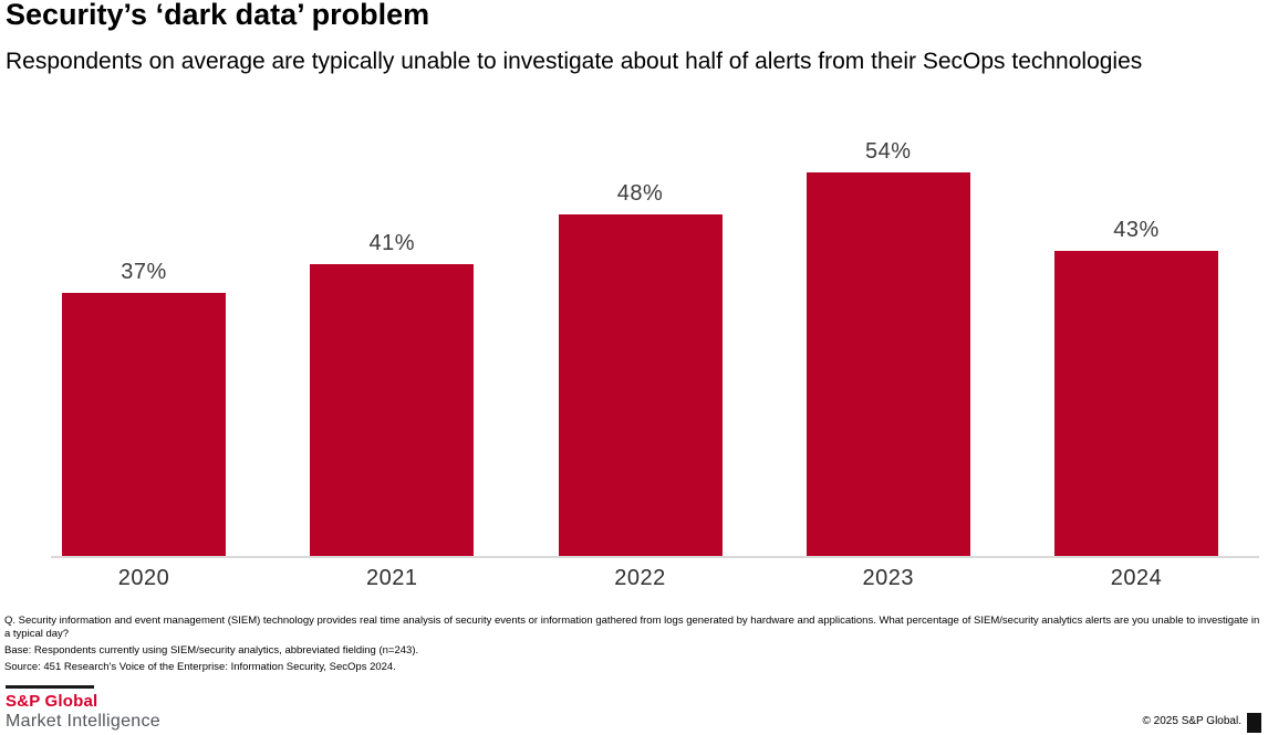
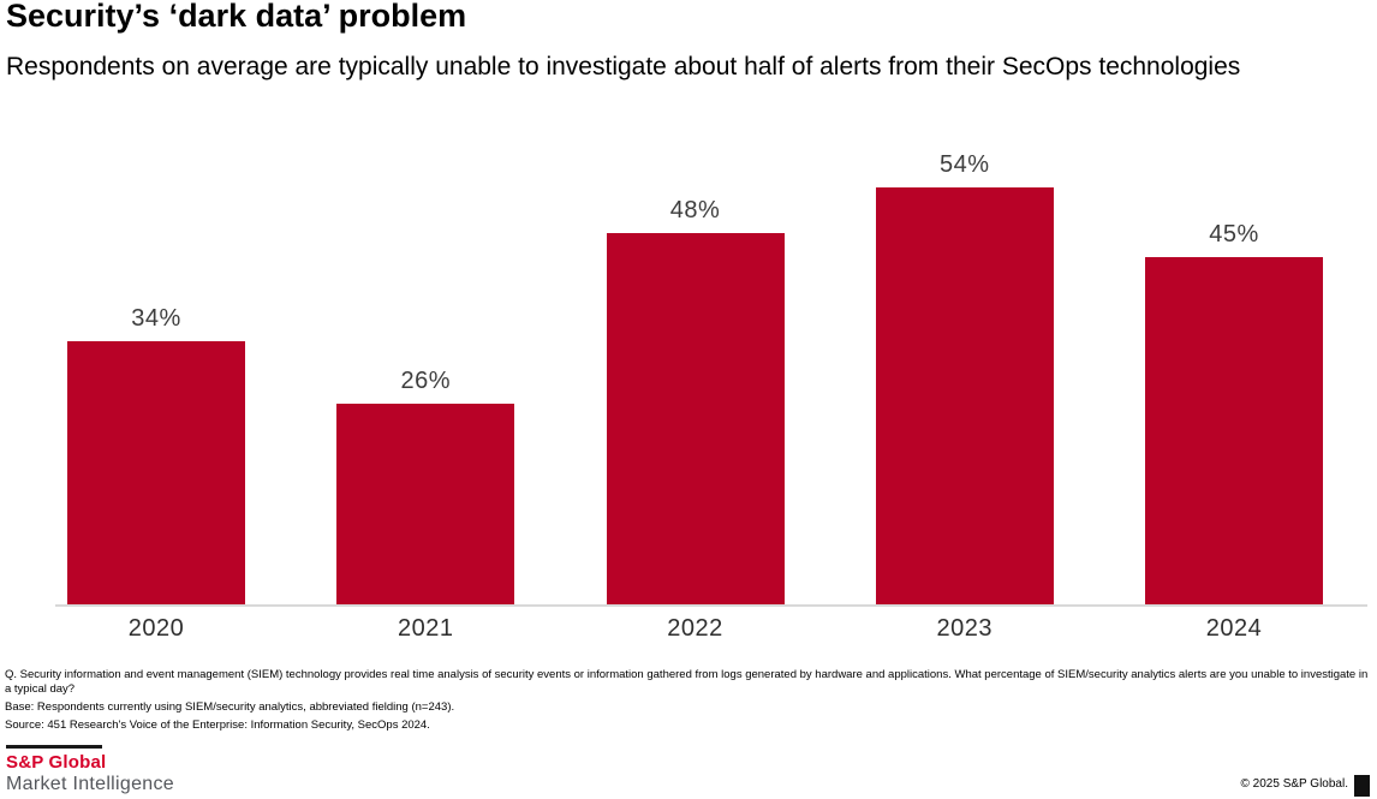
2020: 37% -> 34%
2021: 41% -> 26%
2024: 43% -> 45%
